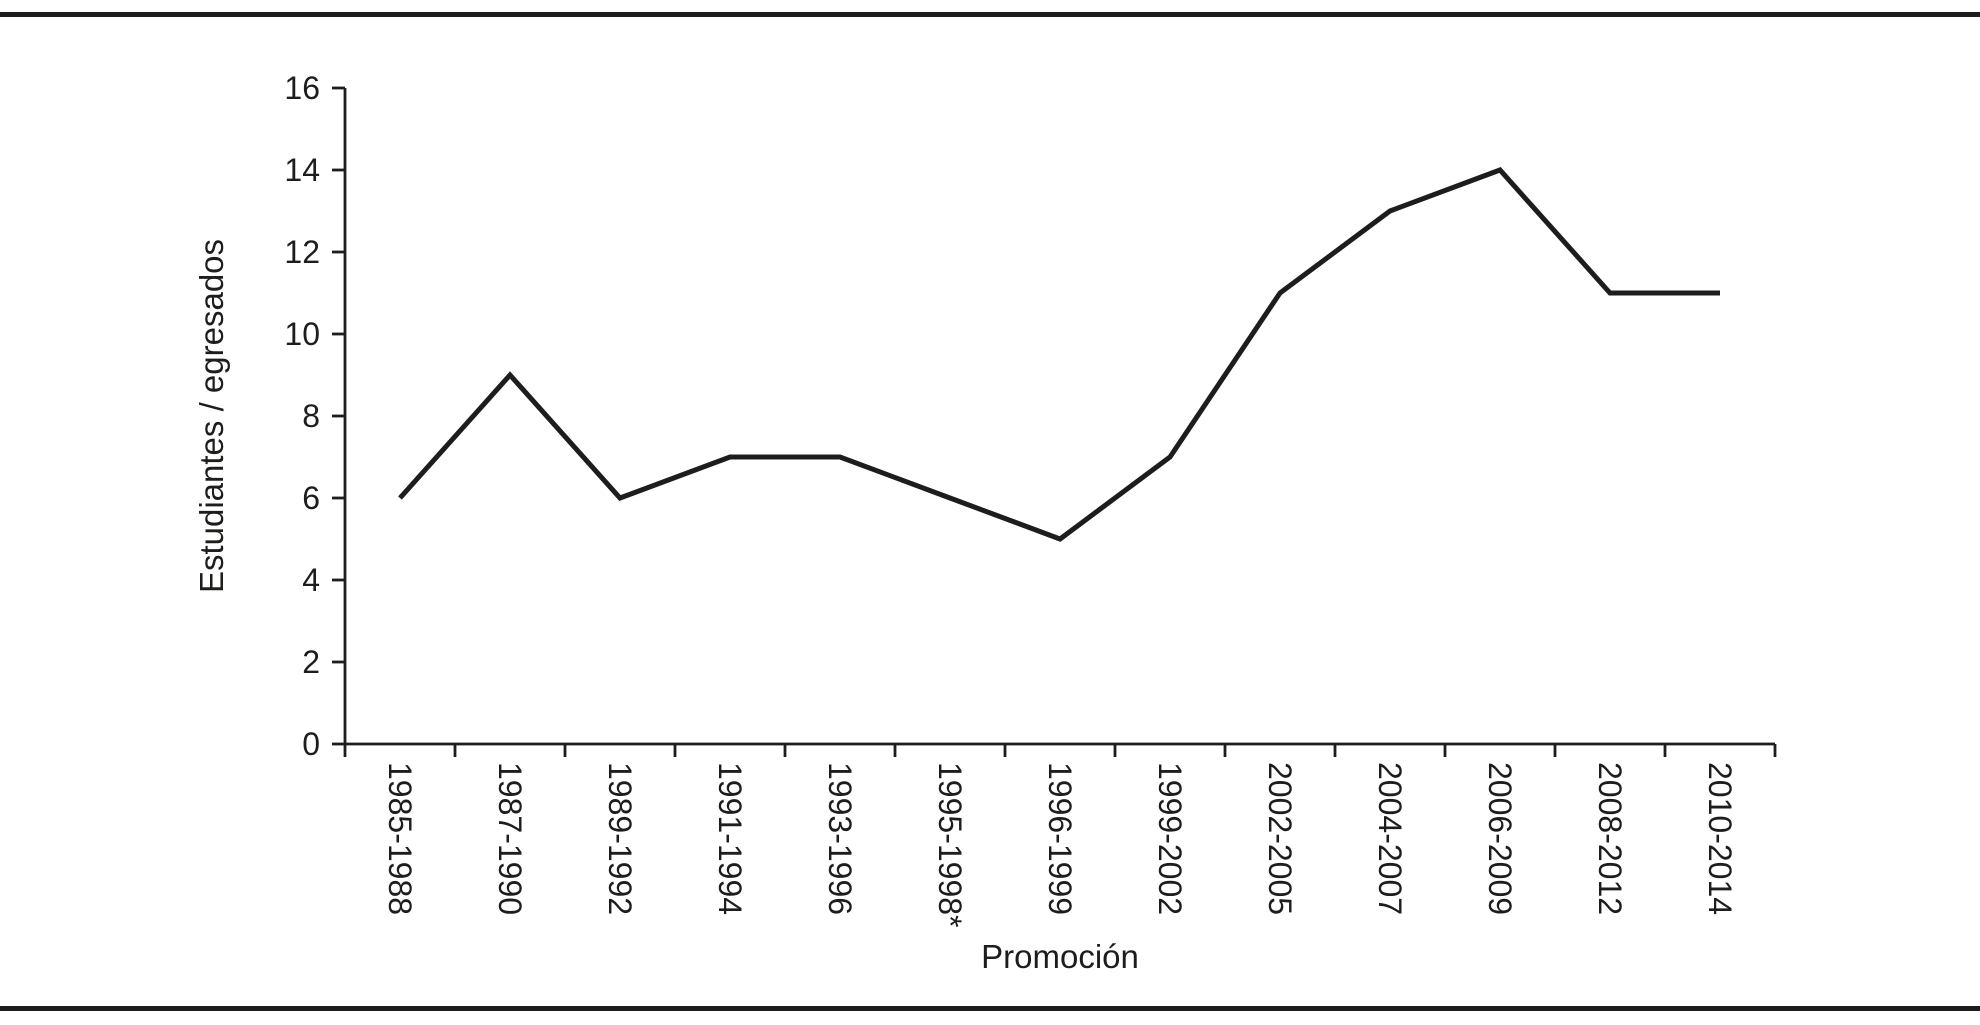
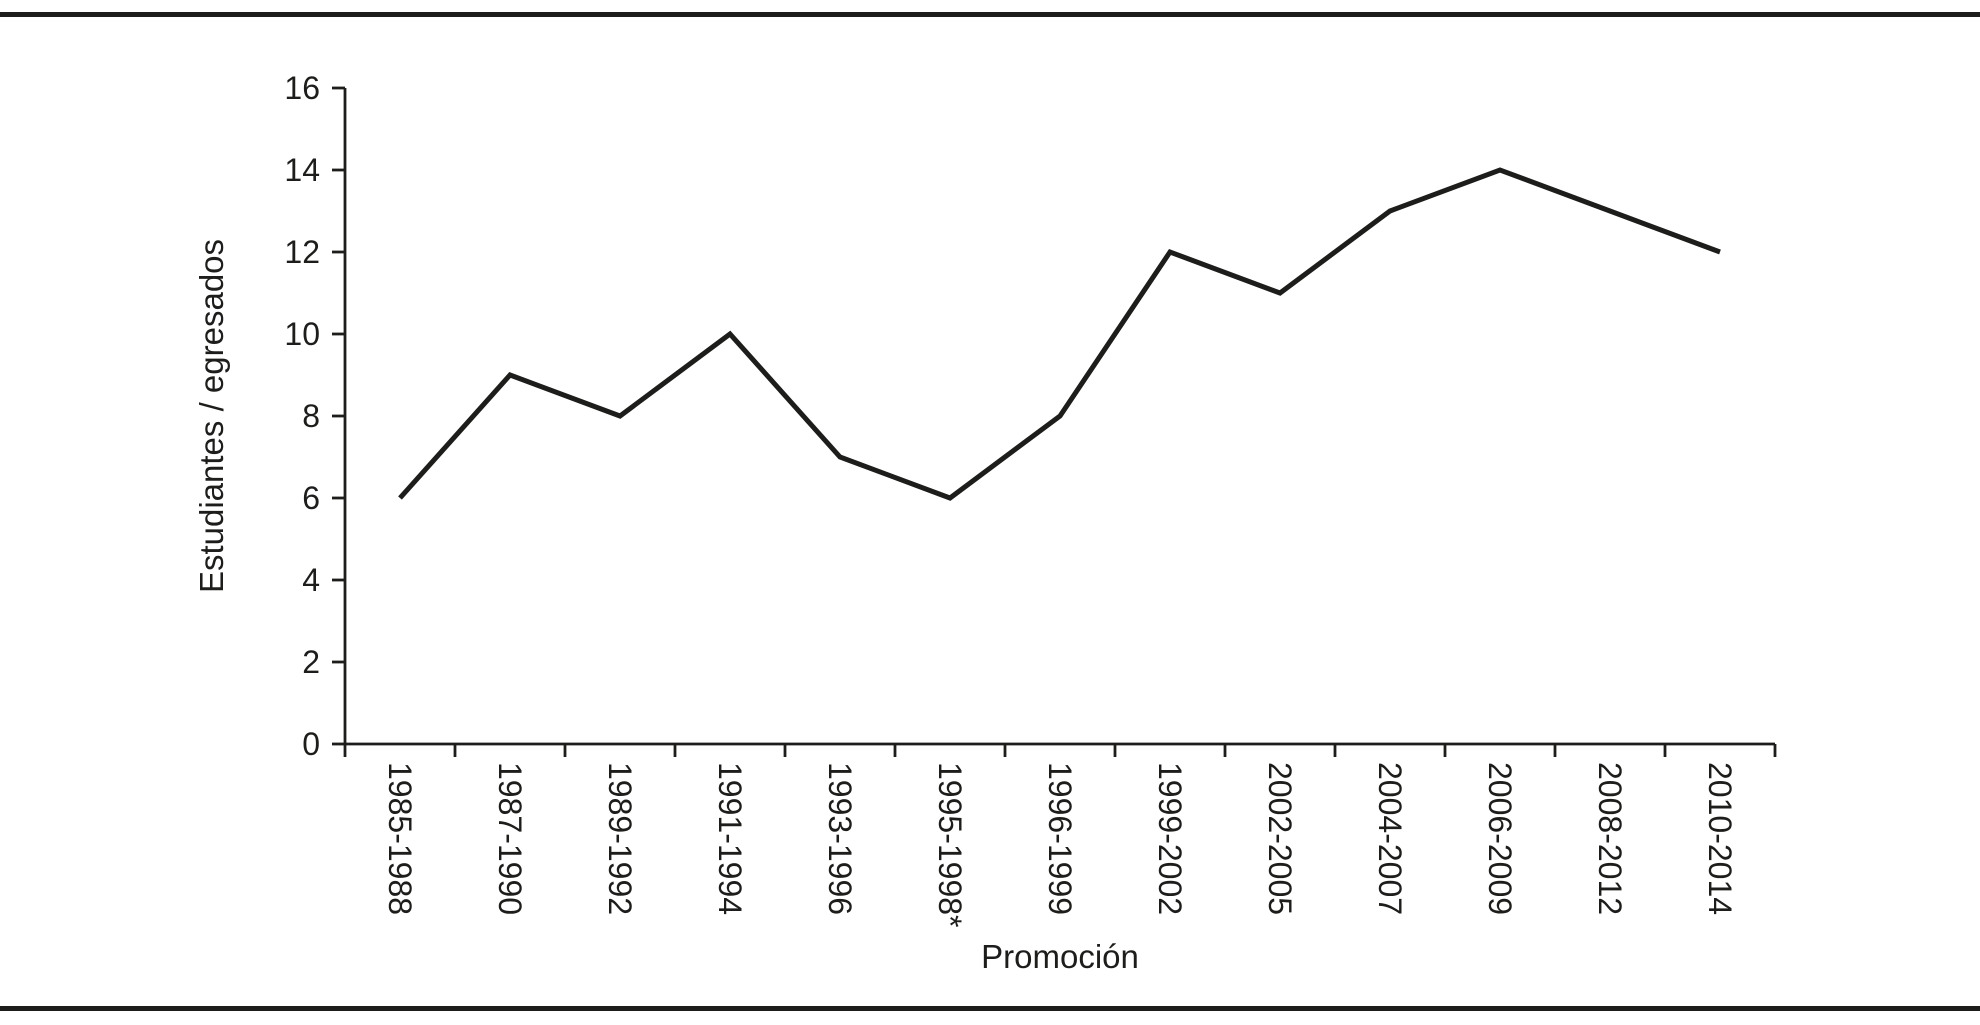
1989-1992: 6 -> 8
1991-1994: 7 -> 10
1996-1999: 5 -> 8
1999-2002: 7 -> 12
2008-2012: 11 -> 13
2010-2014: 11 -> 12
